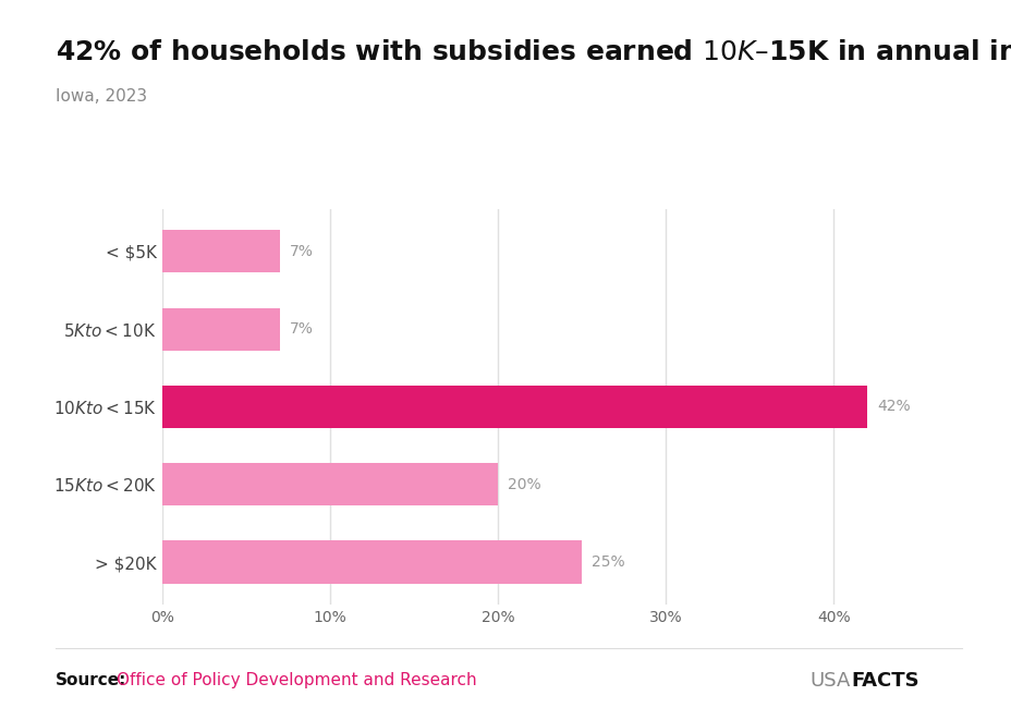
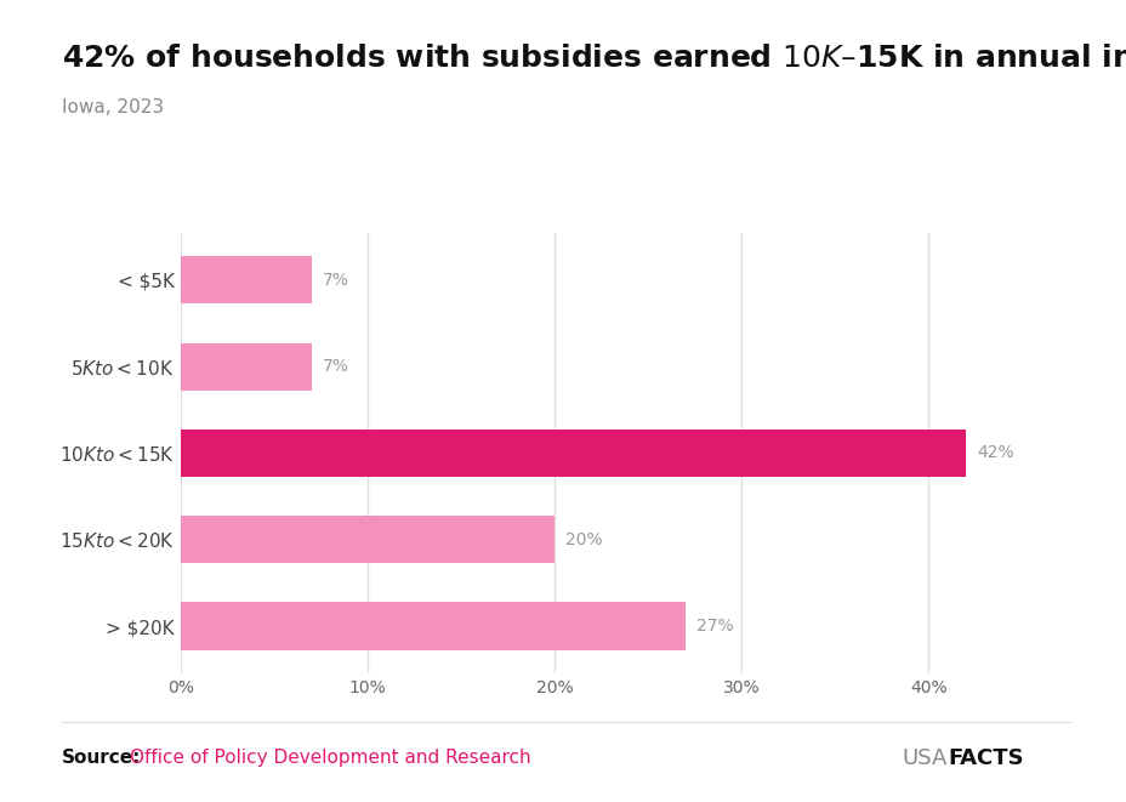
> $20K: 25% -> 27%
